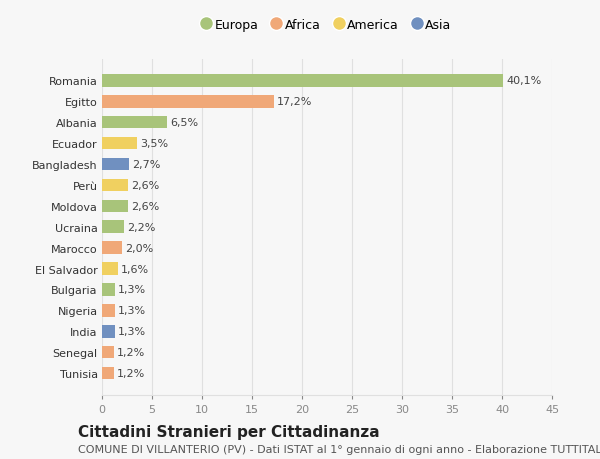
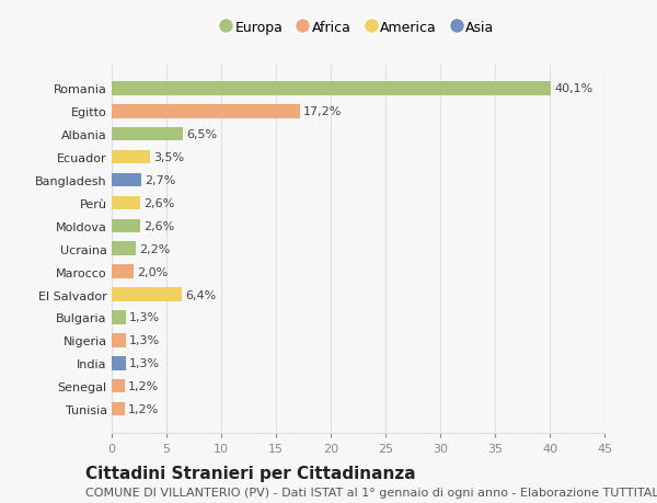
El Salvador: 1,6% -> 6,4%
